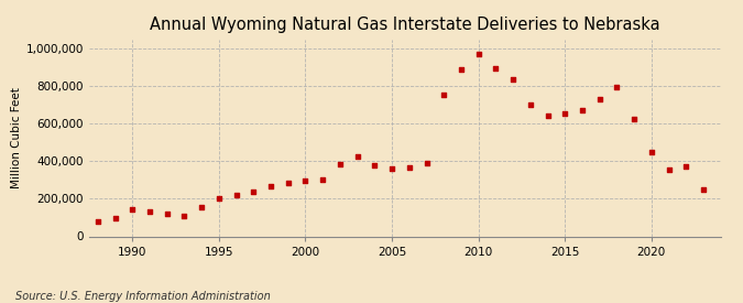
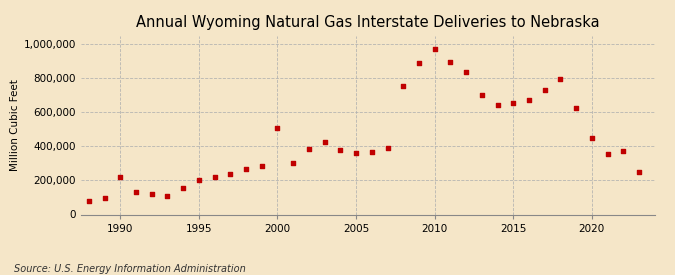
1990: 140,000 -> 220,000
2000: 300,000 -> 510,000
